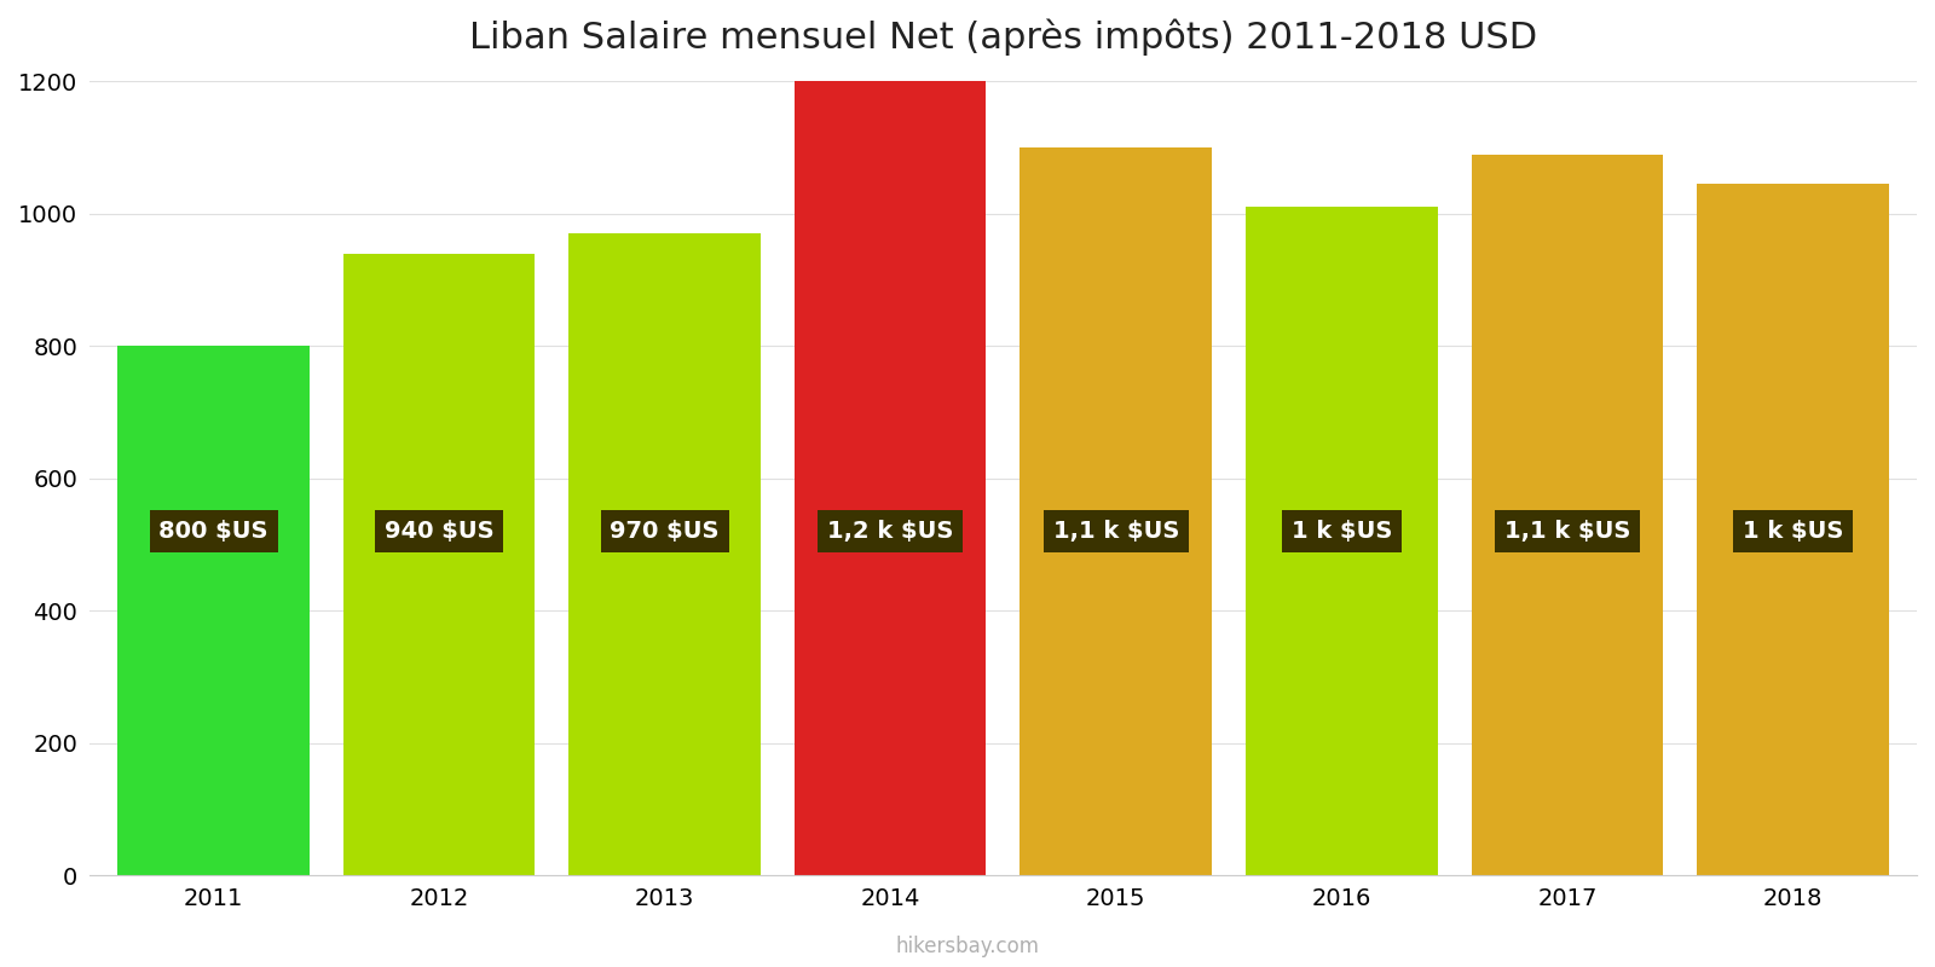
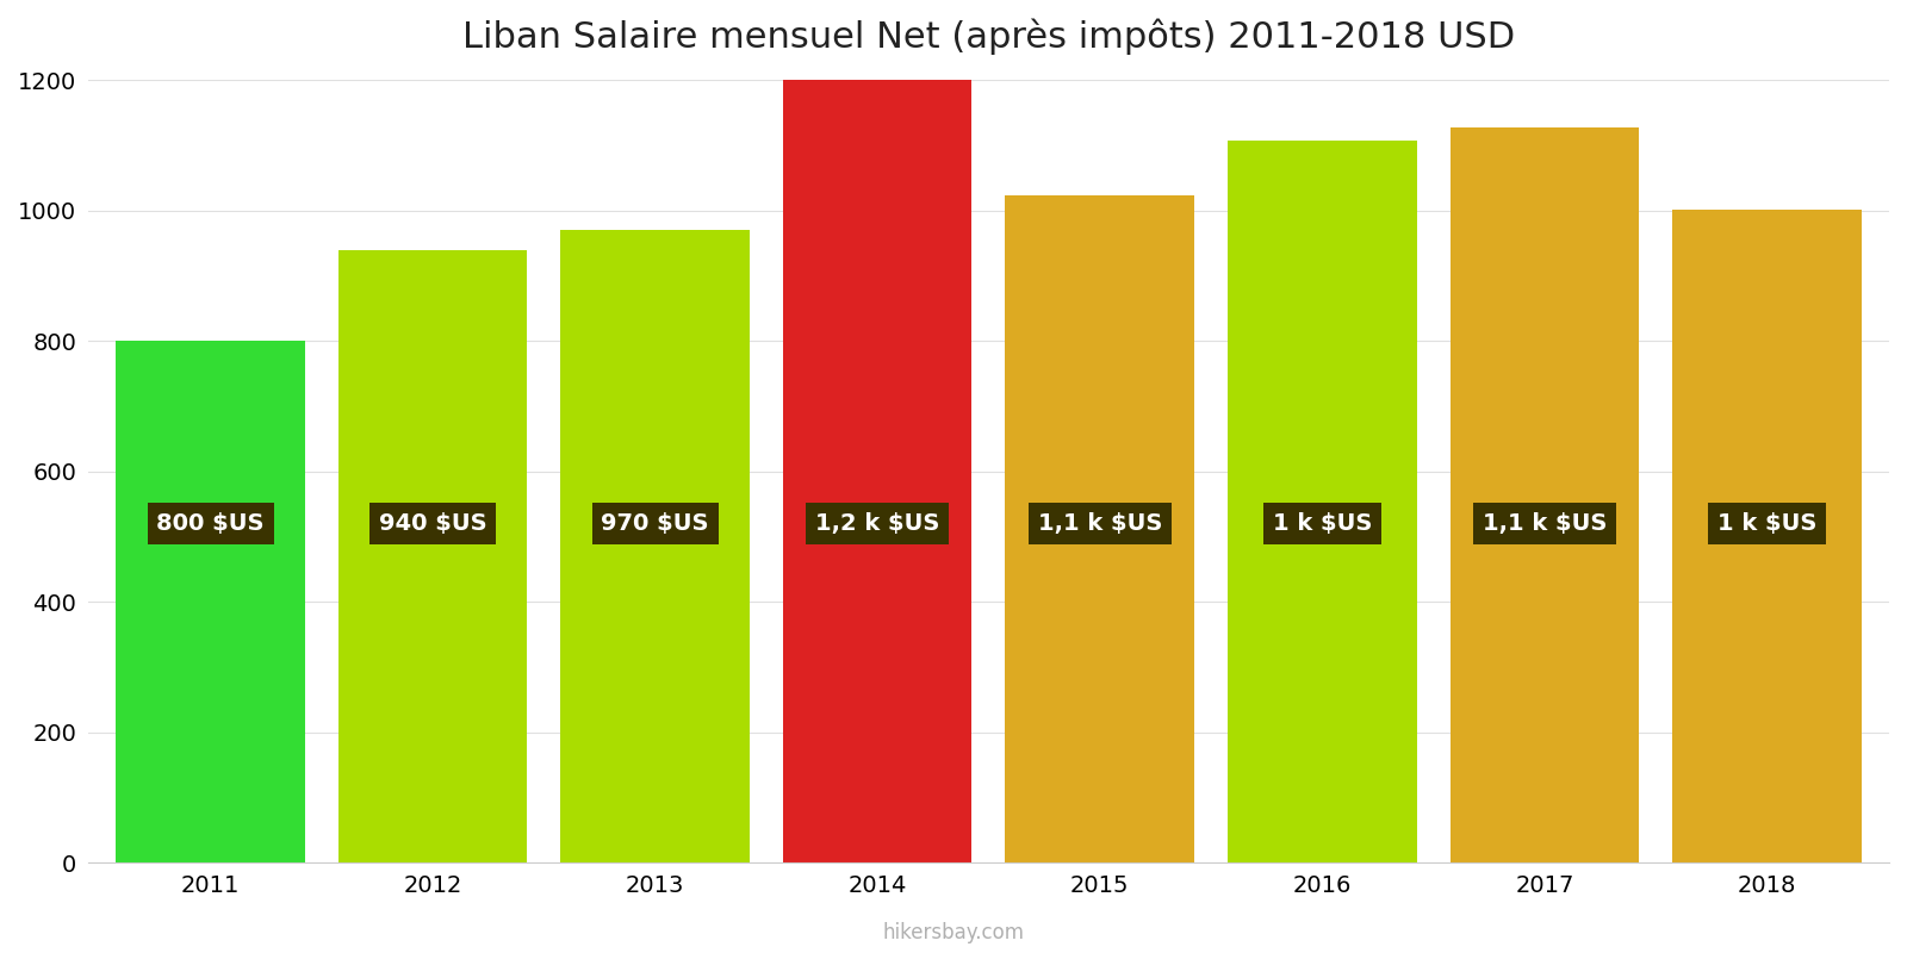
2015: 1100 -> 1024
2016: 1010 -> 1108
2017: 1090 -> 1128
2018: 1045 -> 1002
